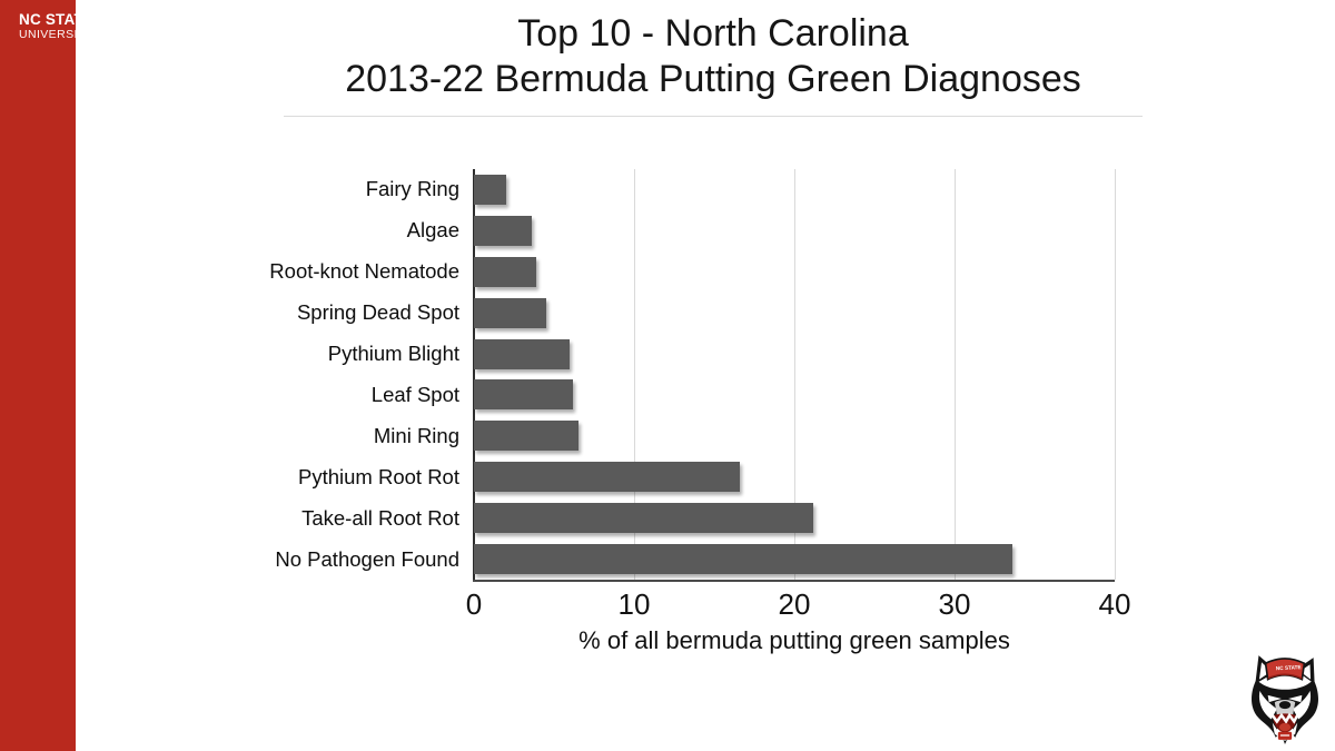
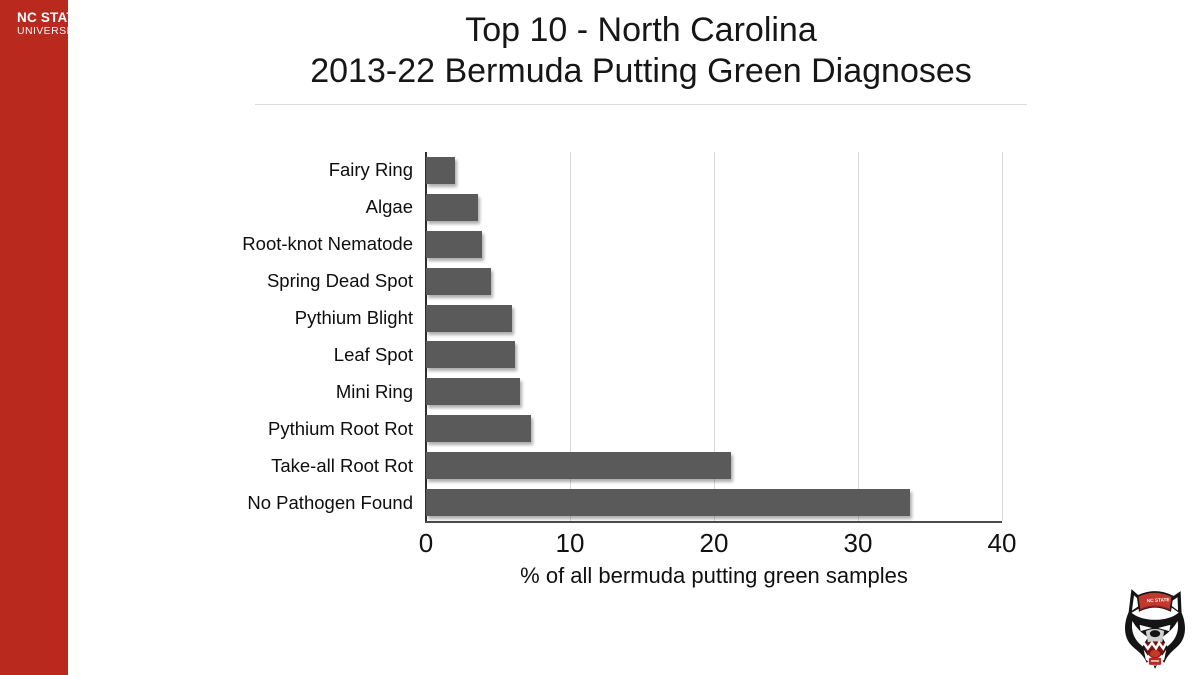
Pythium Root Rot: 16.6 -> 7.3
